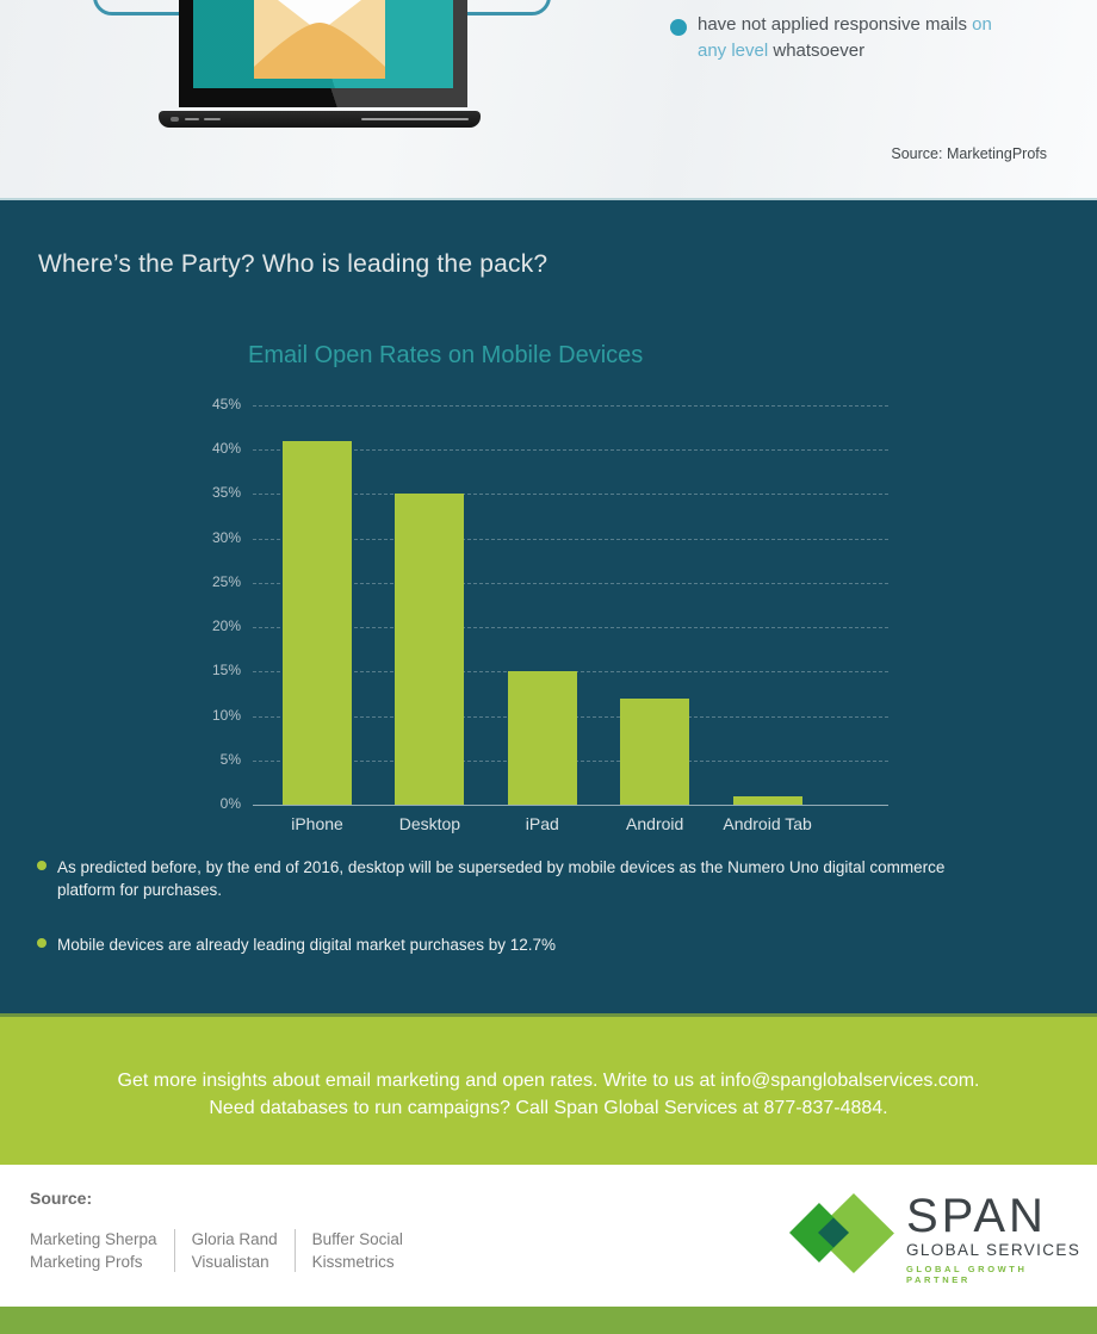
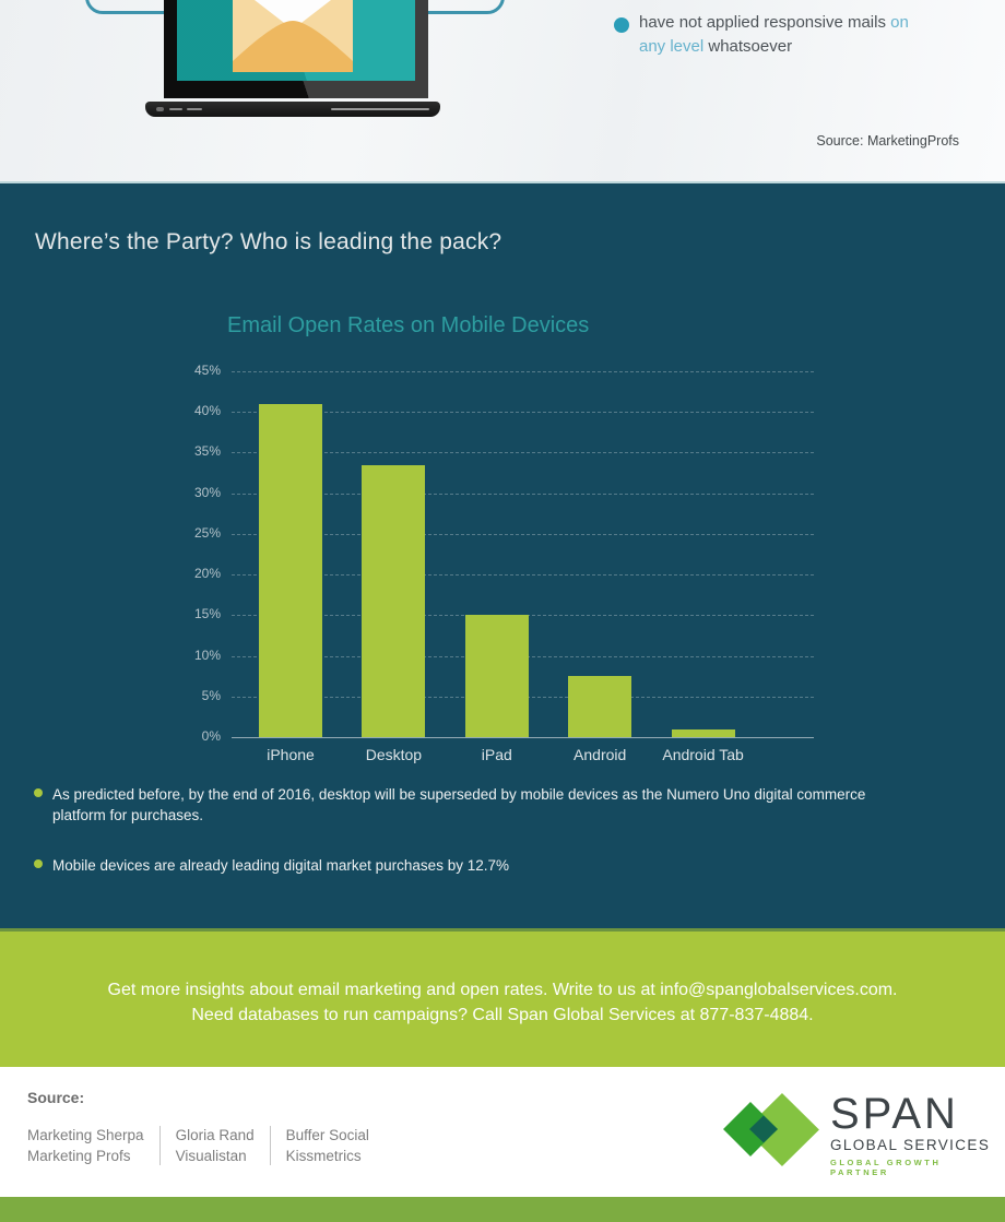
Desktop: 35% -> 34%
Android: 12% -> 8%
